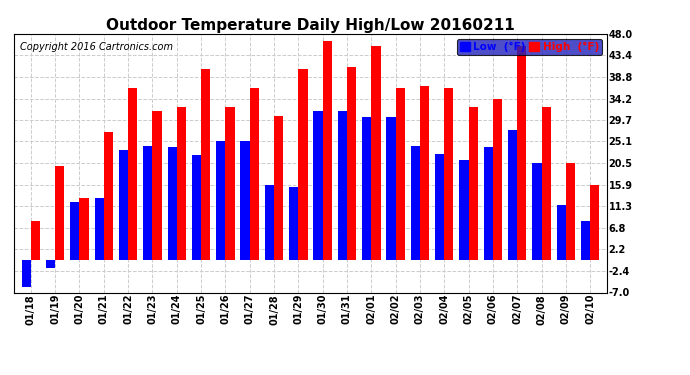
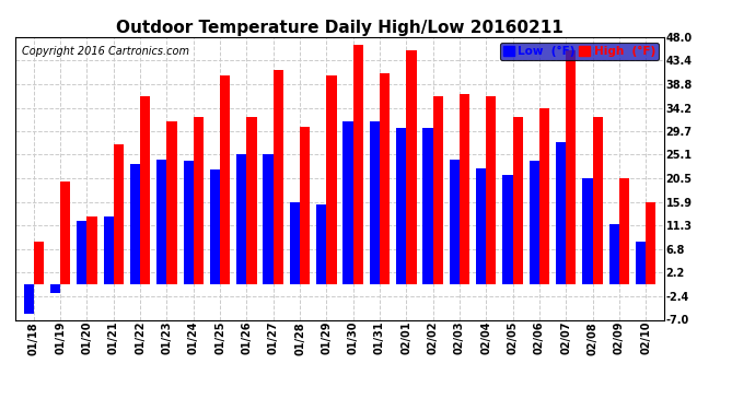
High (°F)/01/27: 36.5 -> 41.5
